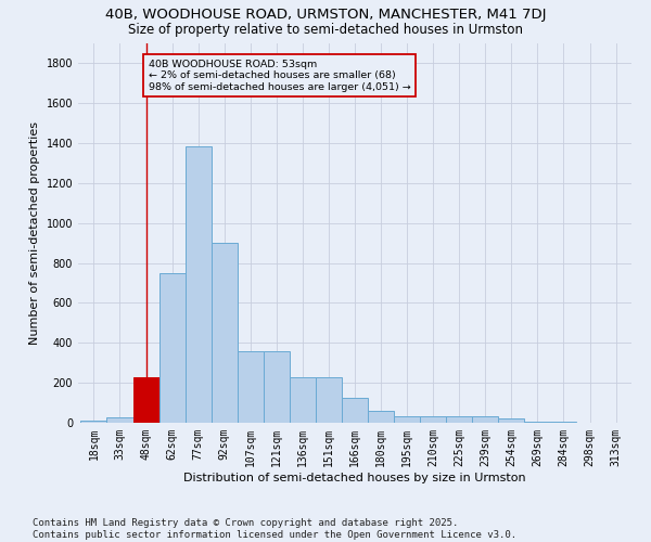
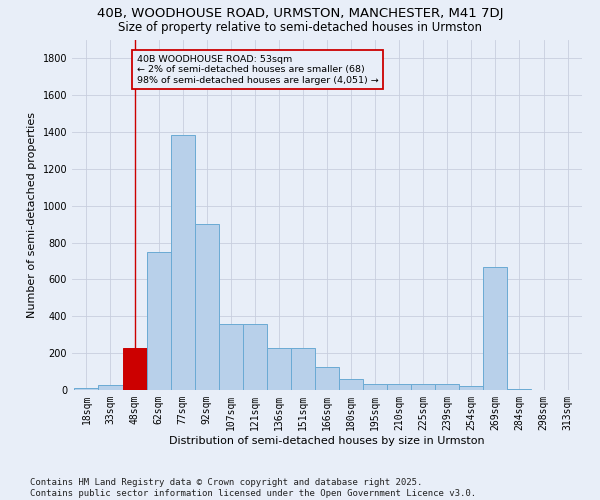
269sqm: 0 -> 670
